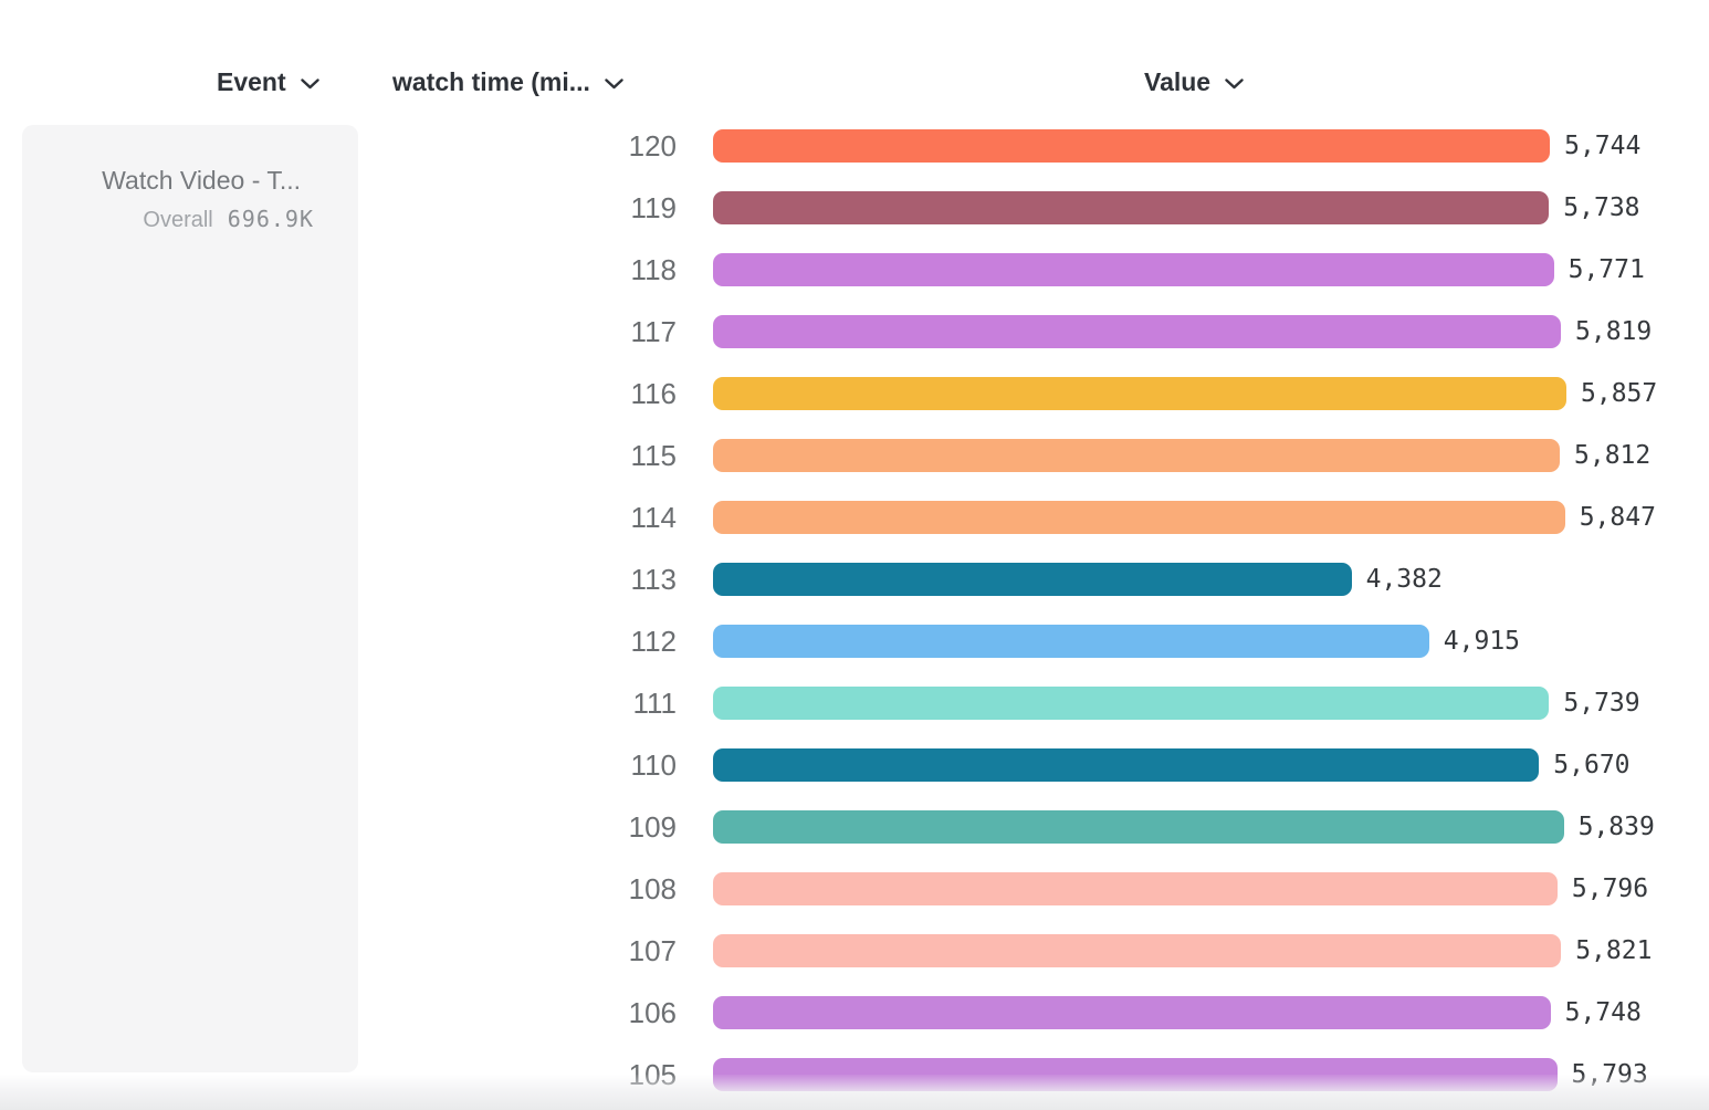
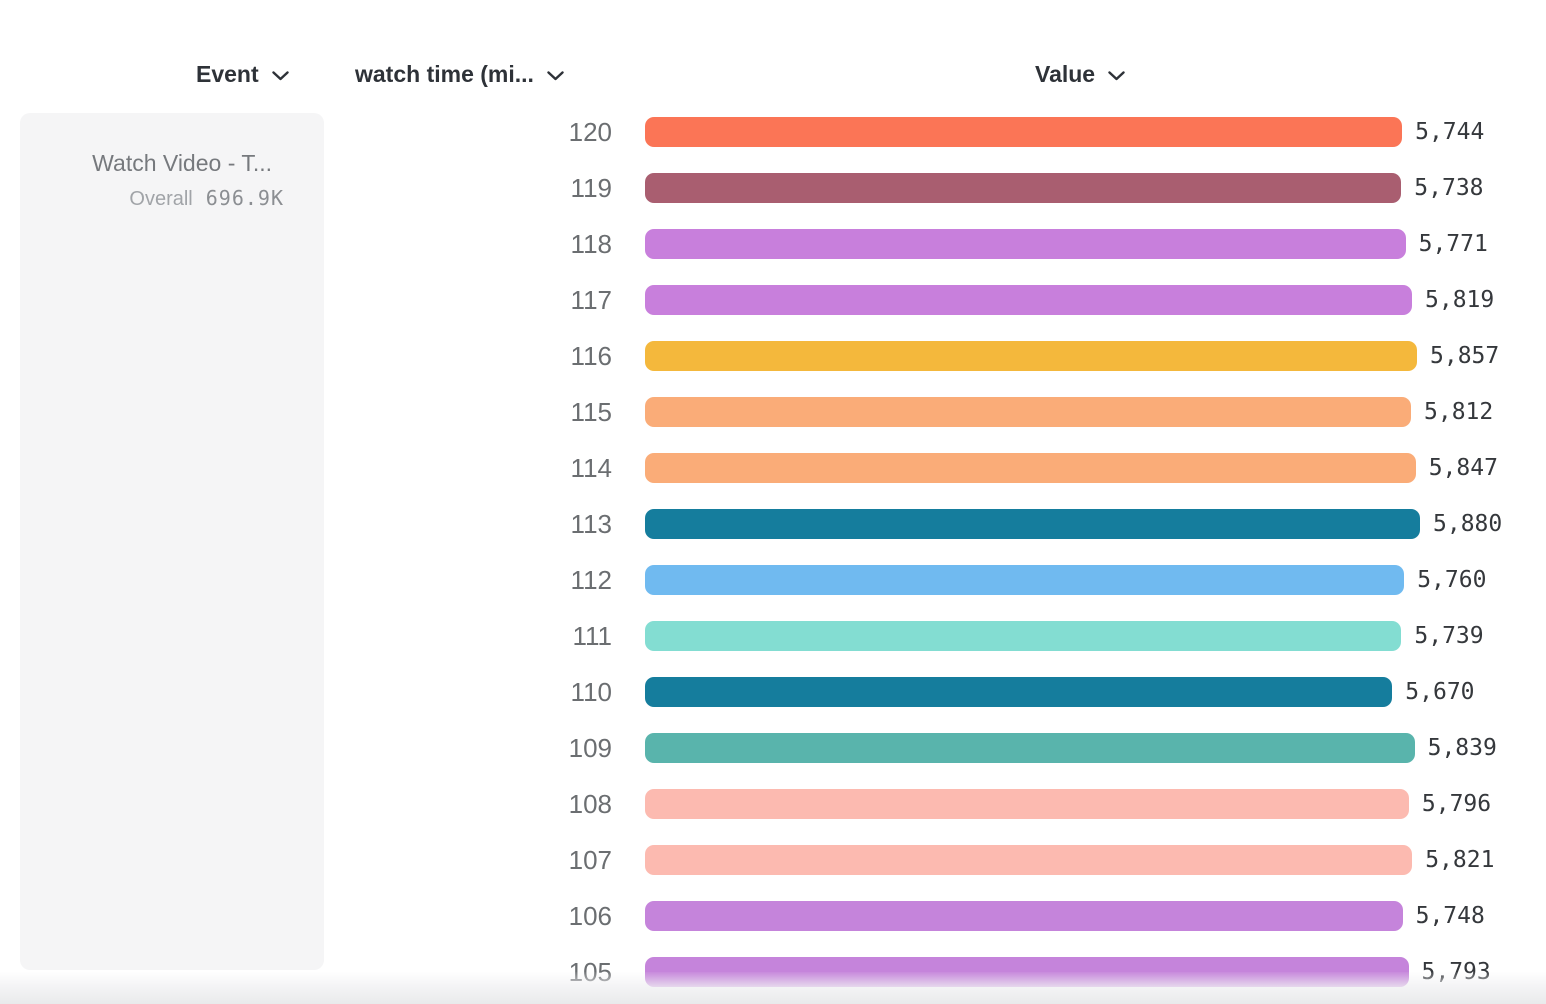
113: 4,382 -> 5,880
112: 4,915 -> 5,760
